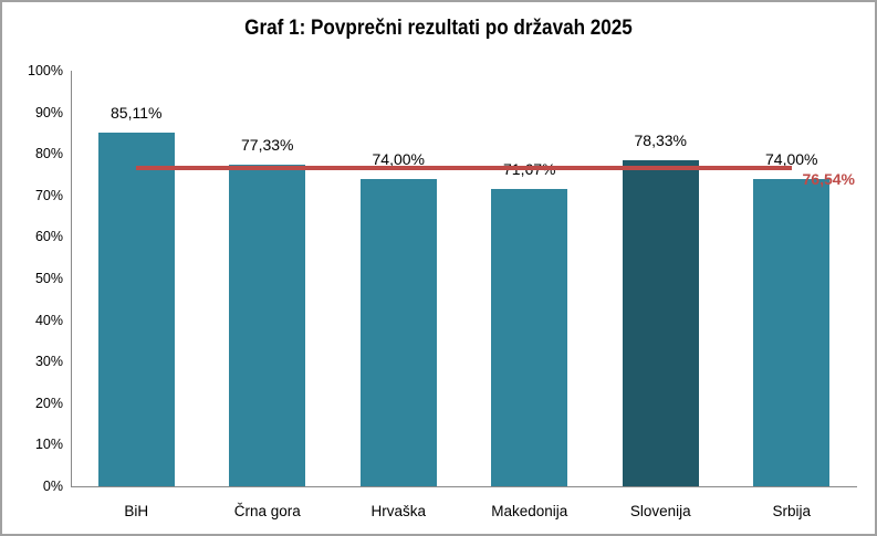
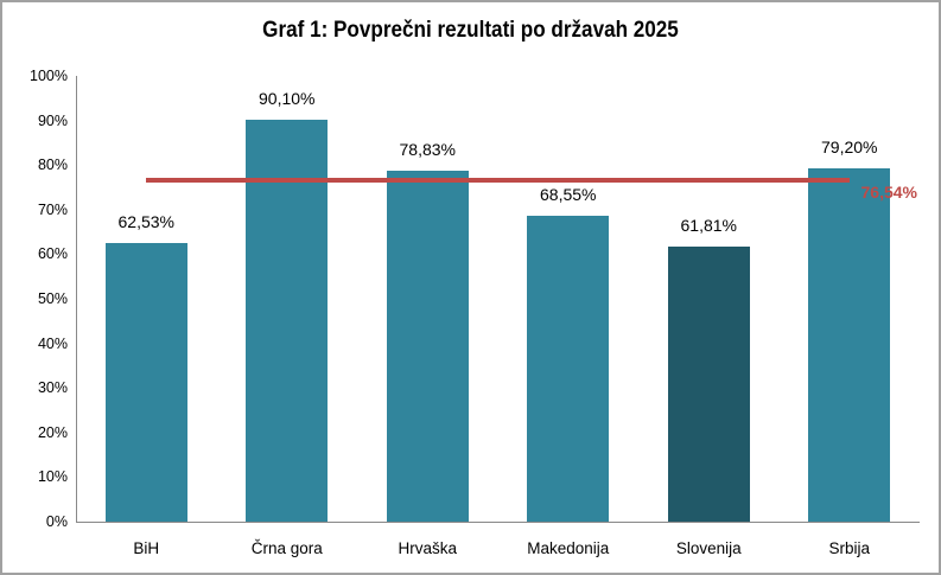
BiH: 85,11% -> 62,53%
Črna gora: 77,33% -> 90,10%
Hrvaška: 74,00% -> 78,83%
Makedonija: 71,67% -> 68,55%
Slovenija: 78,33% -> 61,81%
Srbija: 74,00% -> 79,20%
